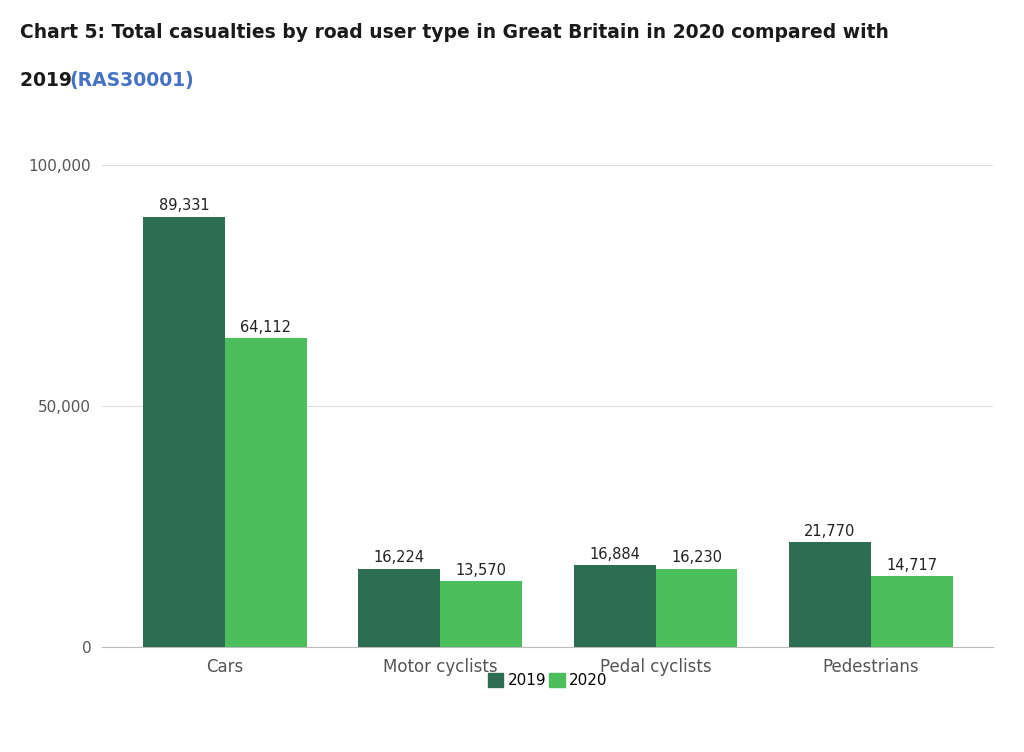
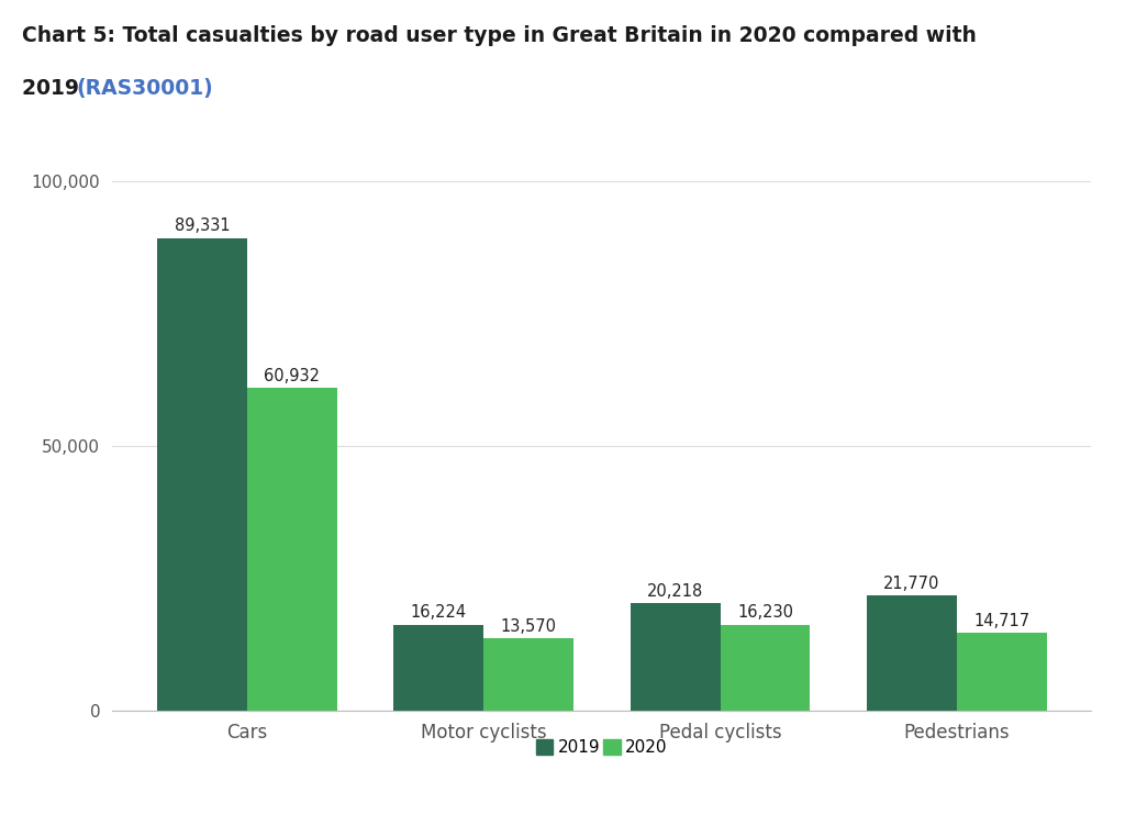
2020/Cars: 64,112 -> 60,932
2019/Pedal cyclists: 16,884 -> 20,218
